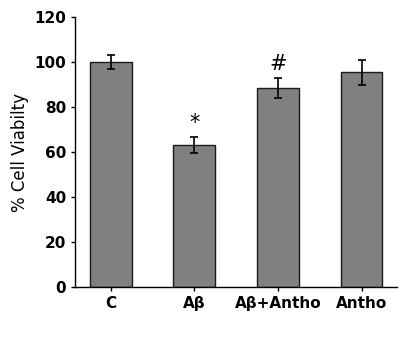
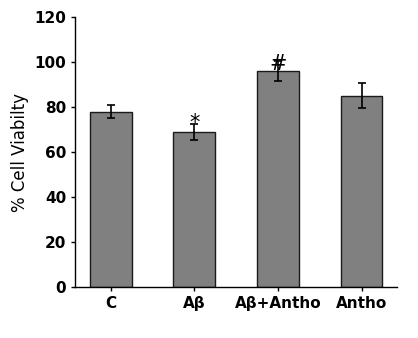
C: 100.0 -> 78.0
Aβ: 63.0 -> 69.0
Aβ+Antho: 88.5 -> 96.0
Antho: 95.5 -> 85.0
